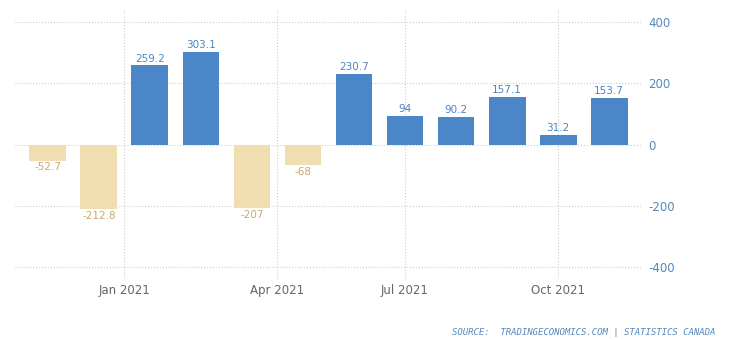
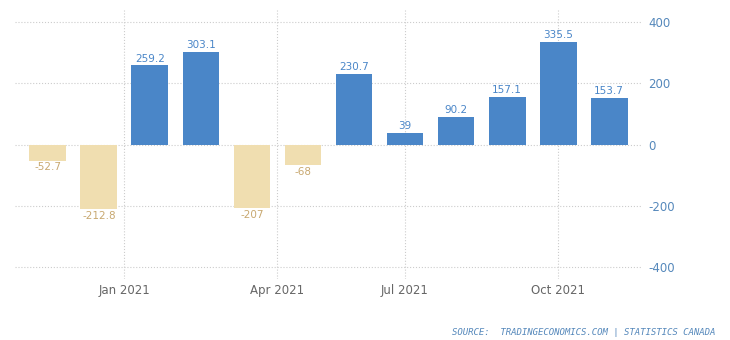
Jul 2021: 94 -> 39
Oct 2021: 31.2 -> 335.5
